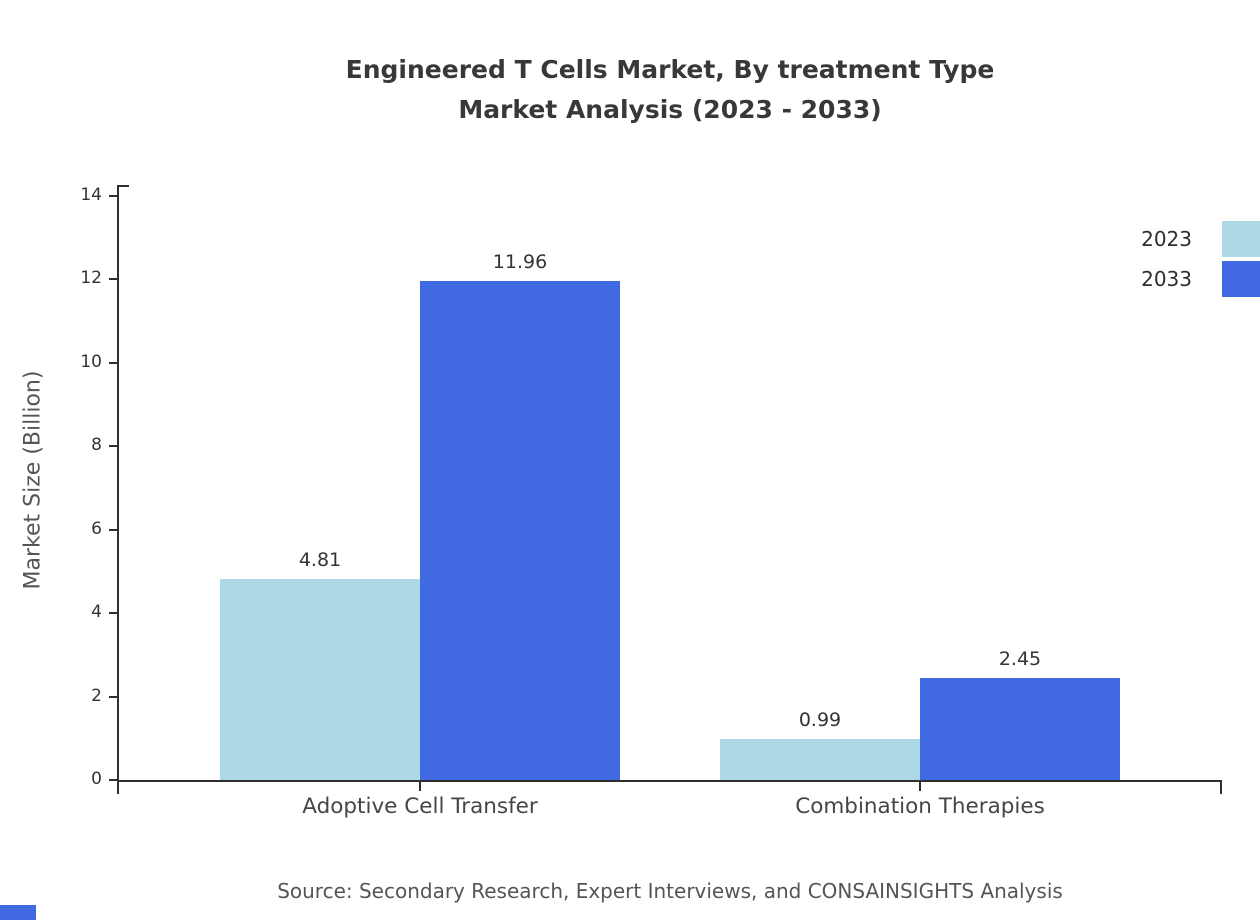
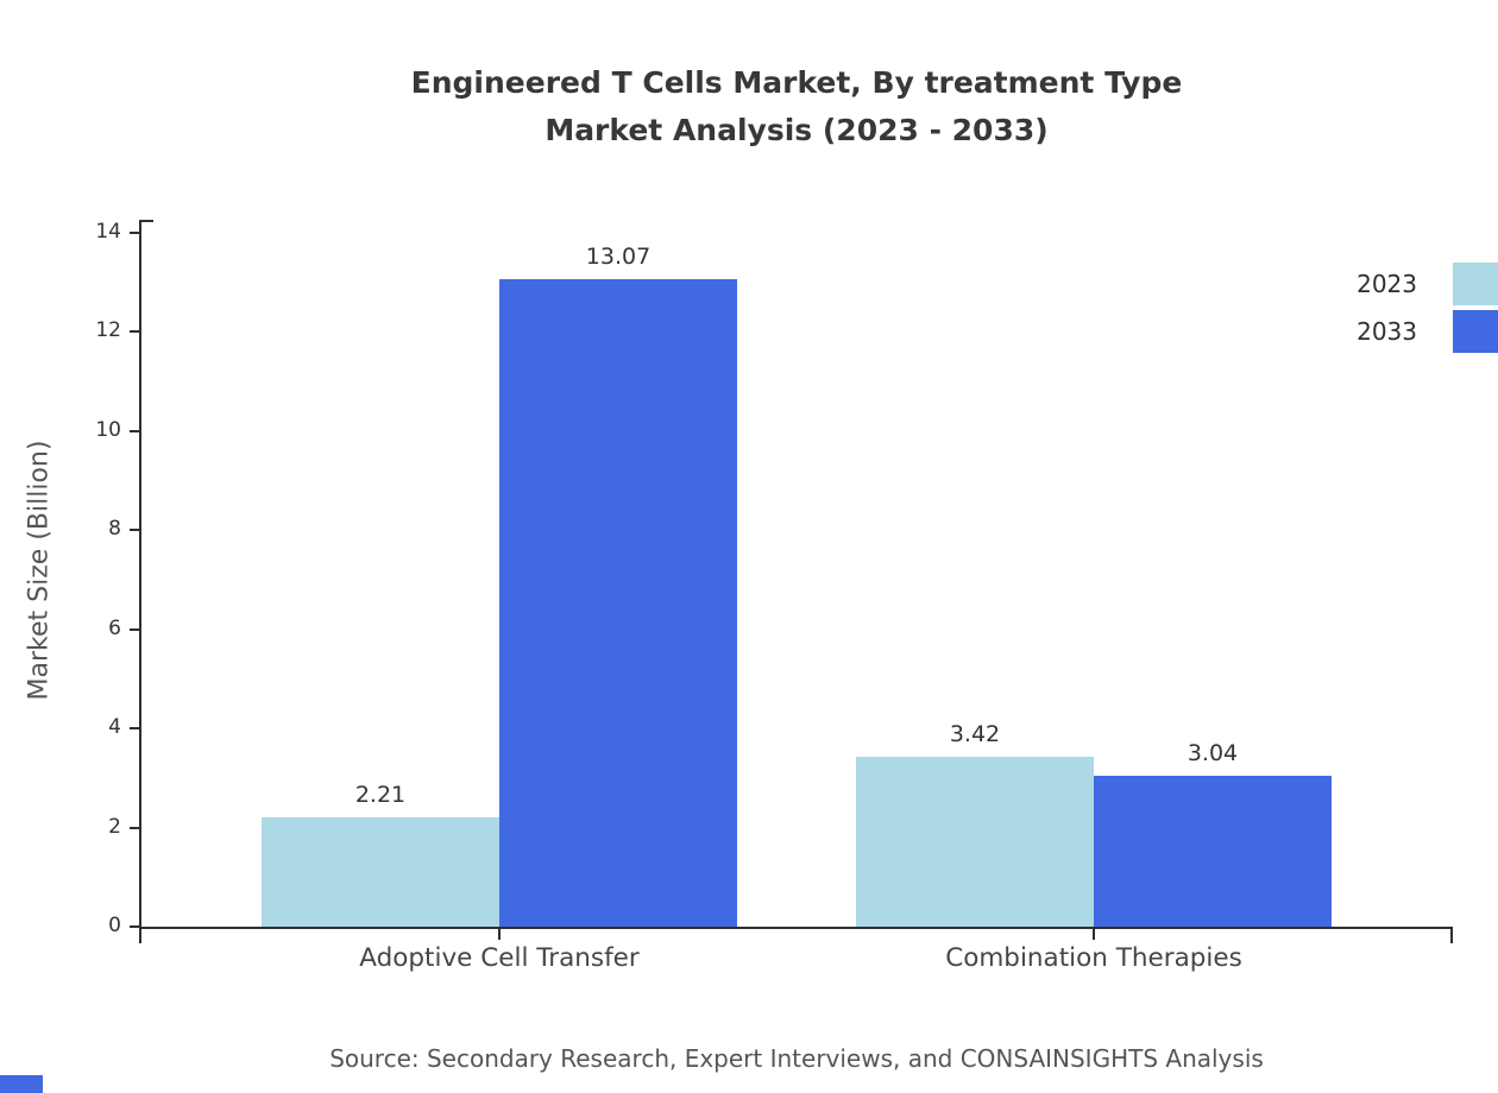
2023/Adoptive Cell Transfer: 4.81 -> 2.21
2033/Adoptive Cell Transfer: 11.96 -> 13.07
2023/Combination Therapies: 0.99 -> 3.42
2033/Combination Therapies: 2.45 -> 3.04
